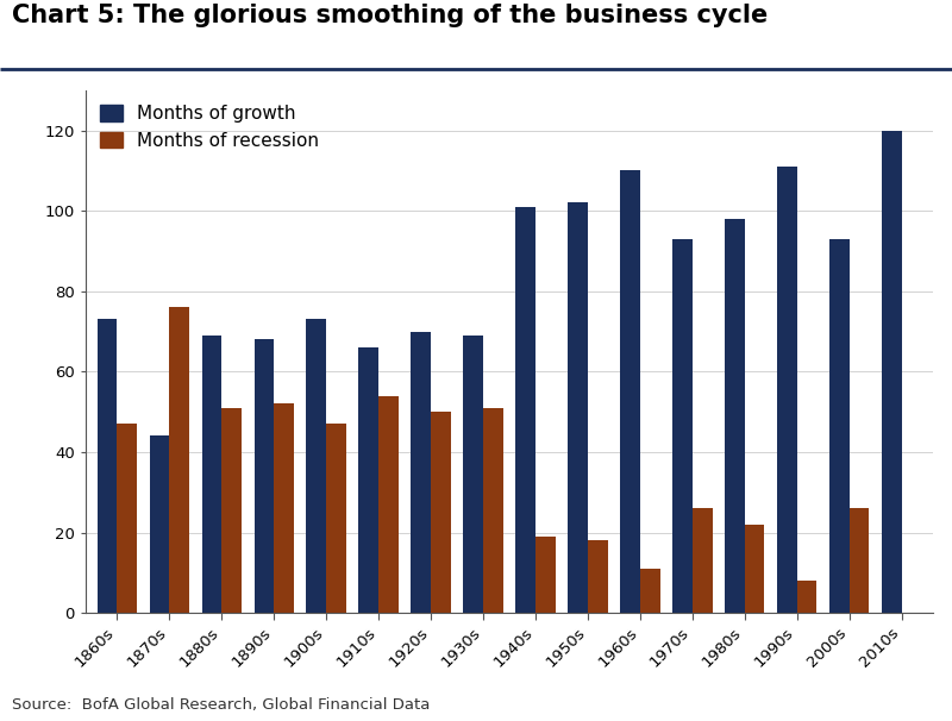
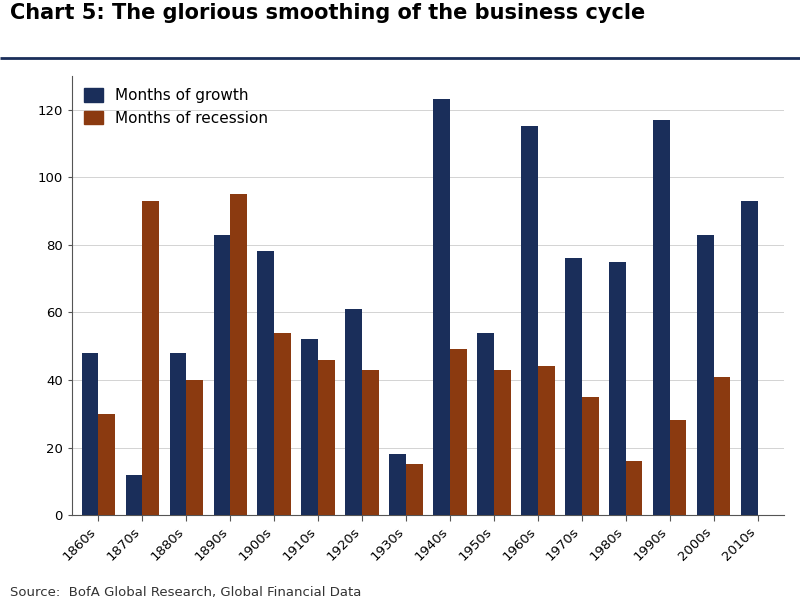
Months of growth/1860s: 73 -> 48
Months of recession/1860s: 47 -> 30
Months of growth/1870s: 44 -> 12
Months of recession/1870s: 76 -> 93
Months of growth/1880s: 69 -> 48
Months of recession/1880s: 51 -> 40
Months of growth/1890s: 68 -> 83
Months of recession/1890s: 52 -> 95
Months of growth/1900s: 73 -> 78
Months of recession/1900s: 47 -> 54
Months of growth/1910s: 66 -> 52
Months of recession/1910s: 54 -> 46
Months of growth/1920s: 70 -> 61
Months of recession/1920s: 50 -> 43
Months of growth/1930s: 69 -> 18
Months of recession/1930s: 51 -> 15
Months of growth/1940s: 101 -> 123
Months of recession/1940s: 19 -> 49
Months of growth/1950s: 102 -> 54
Months of recession/1950s: 18 -> 43
Months of growth/1960s: 110 -> 115
Months of recession/1960s: 11 -> 44
Months of growth/1970s: 93 -> 76
Months of recession/1970s: 26 -> 35
Months of growth/1980s: 98 -> 75
Months of recession/1980s: 22 -> 16
Months of growth/1990s: 111 -> 117
Months of recession/1990s: 8 -> 28
Months of growth/2000s: 93 -> 83
Months of recession/2000s: 26 -> 41
Months of growth/2010s: 120 -> 93
